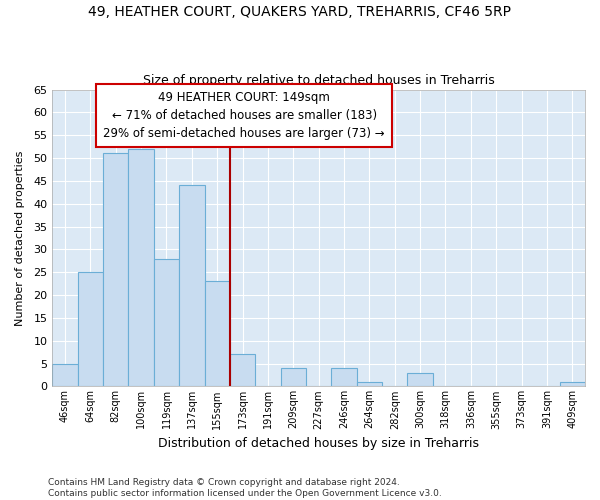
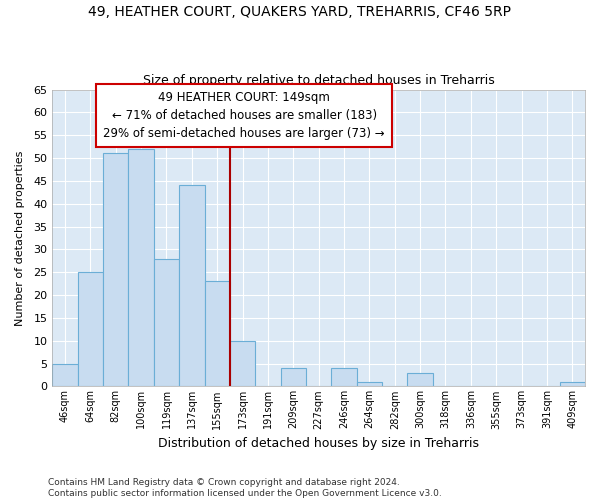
173sqm: 7 -> 10
